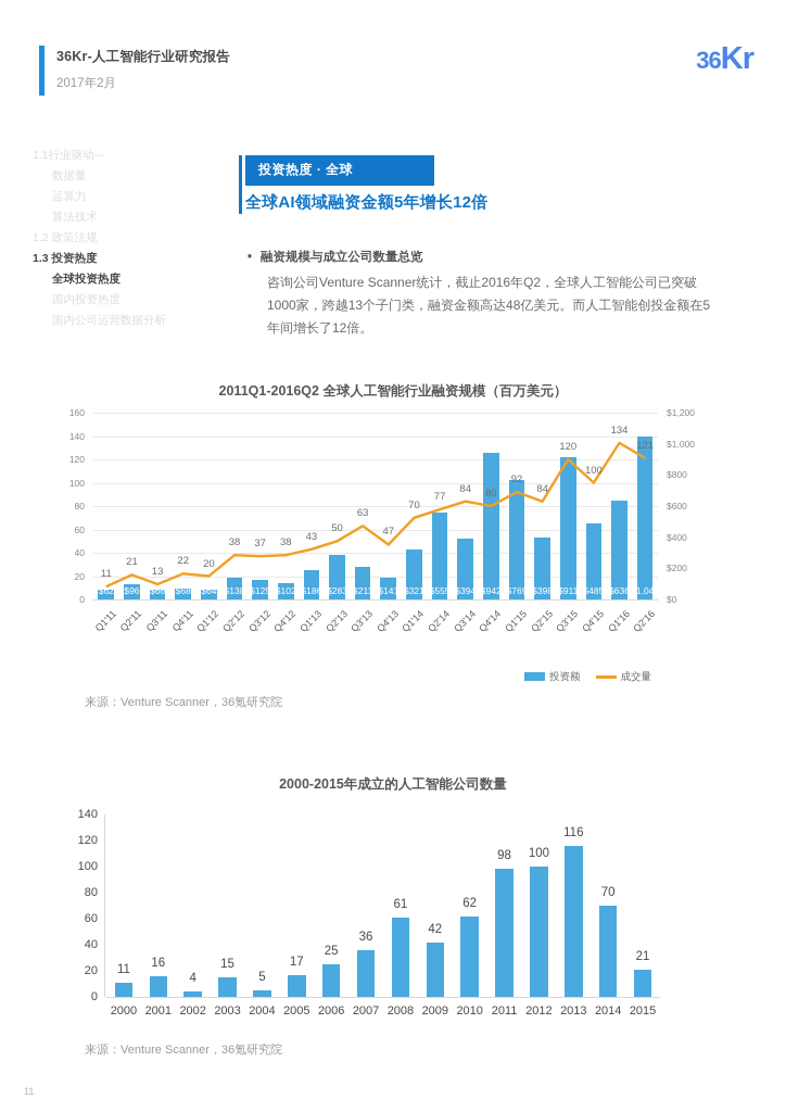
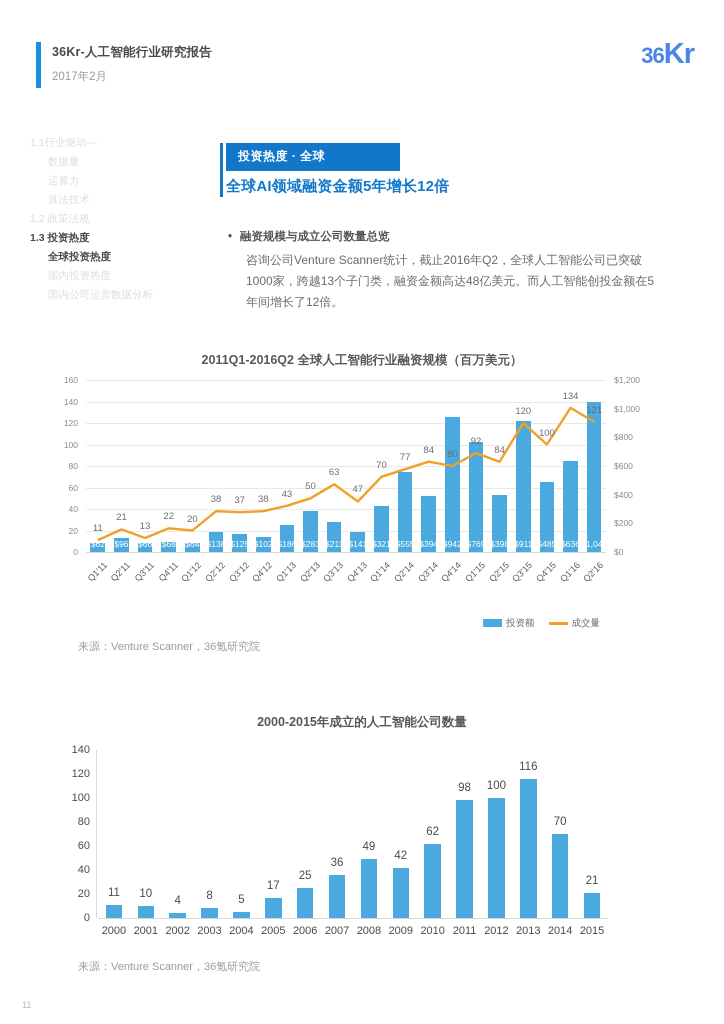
2000-2015年成立的人工智能公司数量/2001: 16 -> 10
2000-2015年成立的人工智能公司数量/2003: 15 -> 8
2000-2015年成立的人工智能公司数量/2008: 61 -> 49
